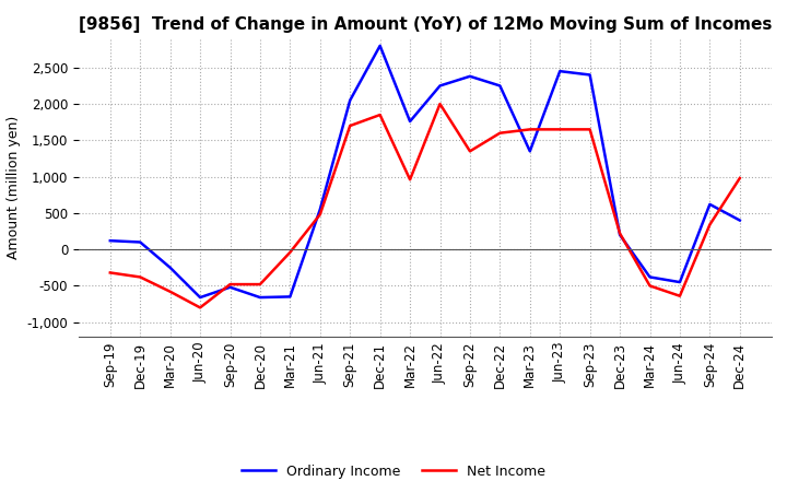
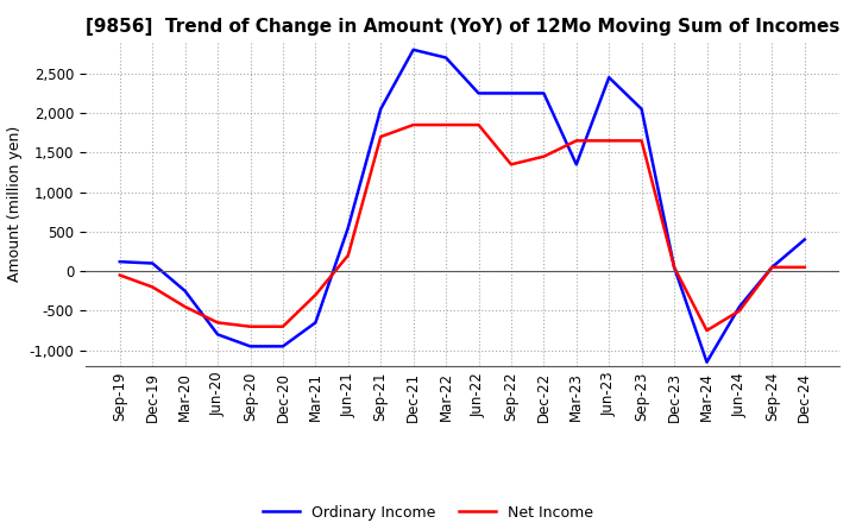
Net Income/Sep-19: -320 -> -50
Net Income/Dec-19: -380 -> -200
Net Income/Mar-20: -580 -> -450
Ordinary Income/Jun-20: -660 -> -800
Net Income/Jun-20: -800 -> -650
Ordinary Income/Sep-20: -520 -> -950
Net Income/Sep-20: -480 -> -700
Ordinary Income/Dec-20: -660 -> -950
Net Income/Dec-20: -480 -> -700
Net Income/Mar-21: -40 -> -300
Net Income/Jun-21: 480 -> 200
Ordinary Income/Mar-22: 1,760 -> 2,700
Net Income/Mar-22: 960 -> 1,850
Net Income/Jun-22: 2,000 -> 1,850
Ordinary Income/Sep-22: 2,380 -> 2,250
Net Income/Dec-22: 1,600 -> 1,450
Ordinary Income/Sep-23: 2,400 -> 2,050
Ordinary Income/Dec-23: 200 -> 50
Net Income/Dec-23: 220 -> 50
Ordinary Income/Mar-24: -380 -> -1,150
Net Income/Mar-24: -500 -> -750
Net Income/Jun-24: -640 -> -500
Ordinary Income/Sep-24: 620 -> 50
Net Income/Sep-24: 340 -> 50
Net Income/Dec-24: 980 -> 50
